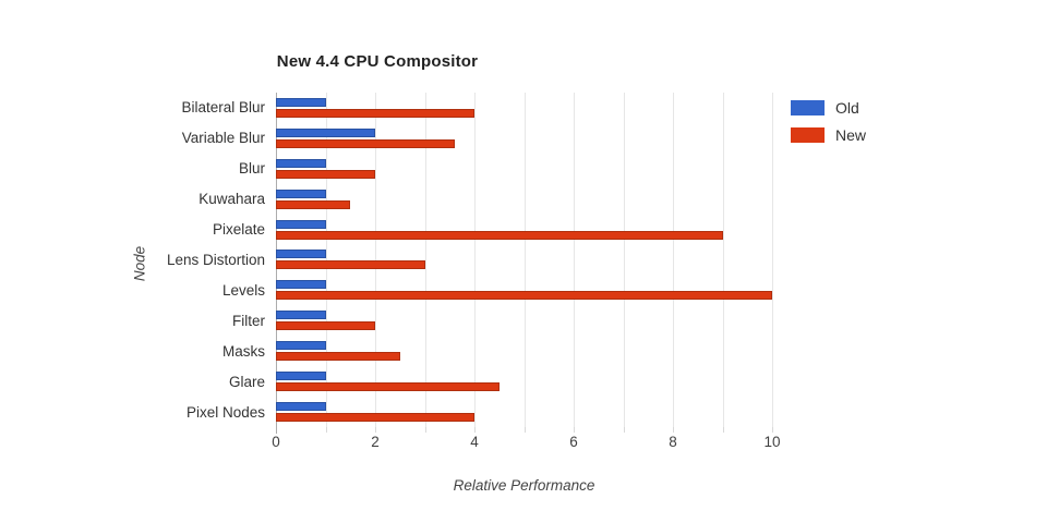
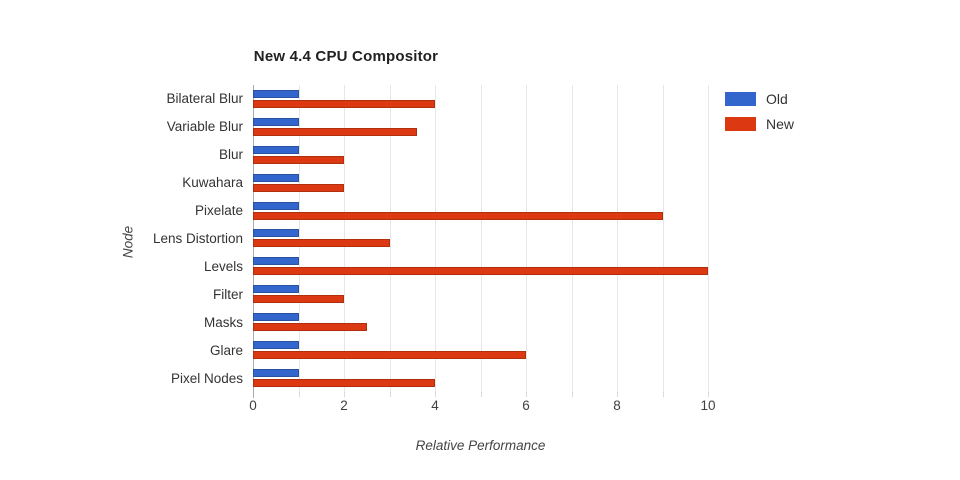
Old/Variable Blur: 2 -> 1
New/Kuwahara: 1.5 -> 2.0
New/Glare: 4.5 -> 6.0
